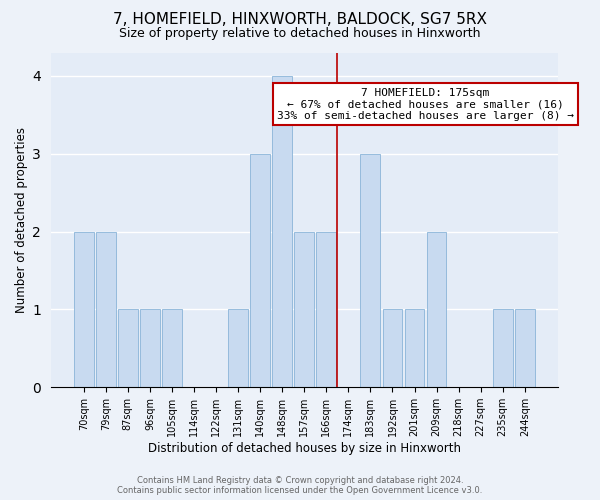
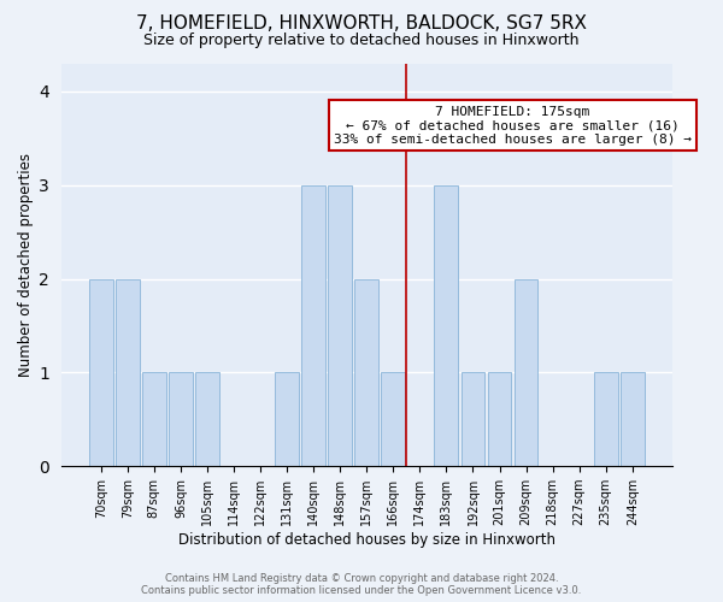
148sqm: 4 -> 3
166sqm: 2 -> 1
